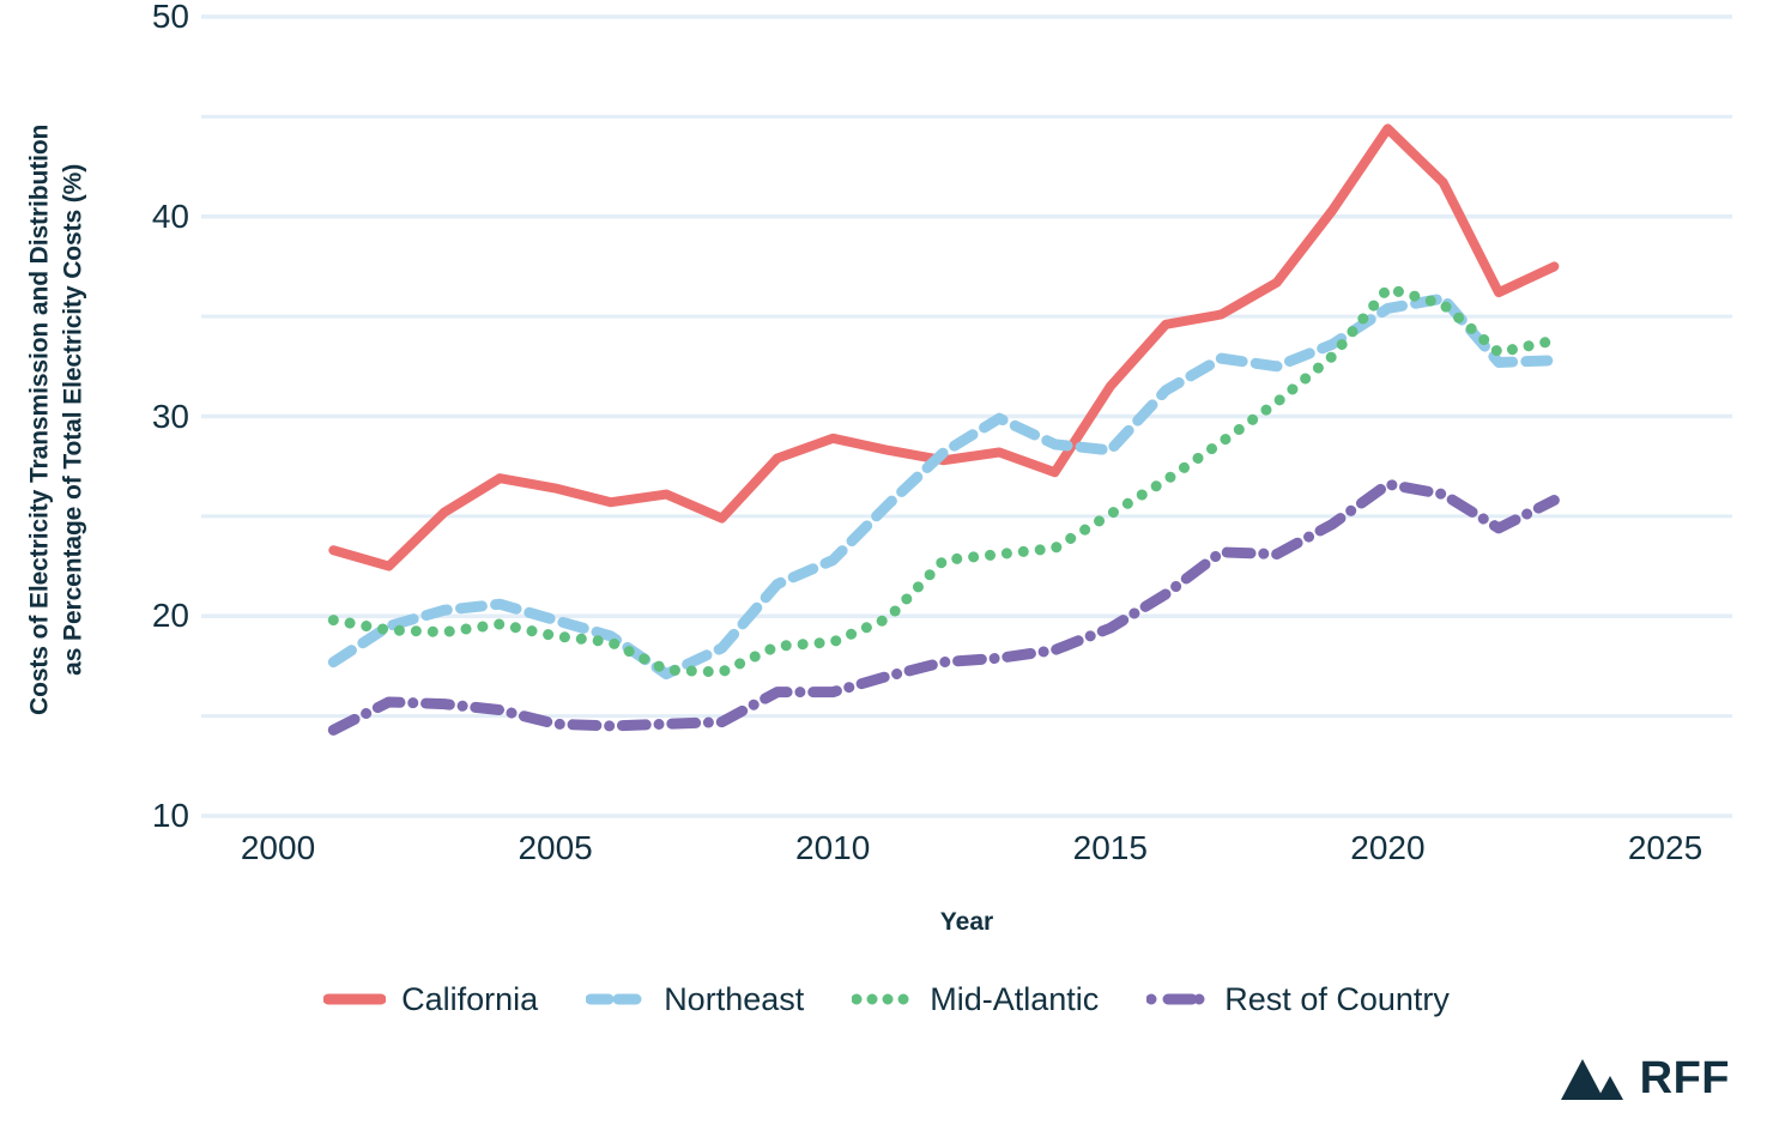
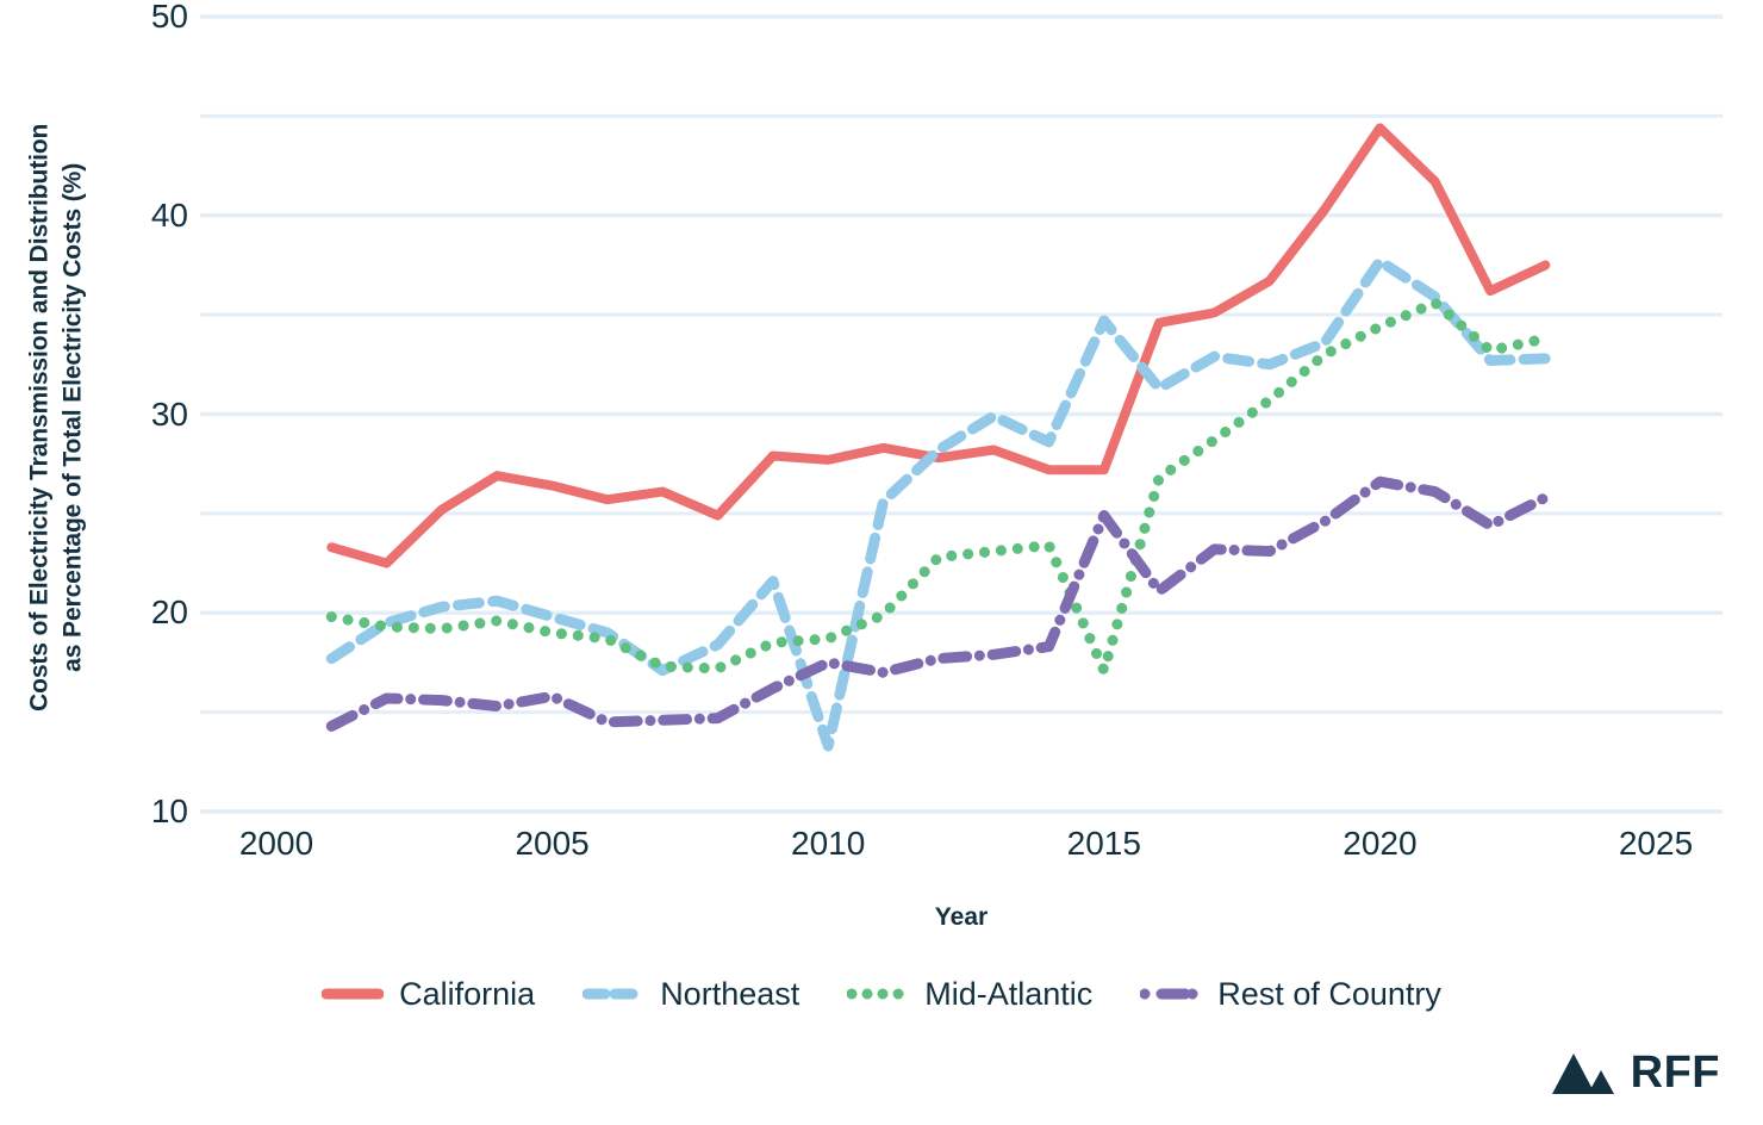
Rest of Country/2005: 14.6 -> 15.8
California/2010: 28.9 -> 27.7
Northeast/2010: 22.8 -> 13.3
Rest of Country/2010: 16.2 -> 17.5
California/2015: 31.5 -> 27.2
Northeast/2015: 28.3 -> 34.7
Mid-Atlantic/2015: 25.1 -> 17.1
Rest of Country/2015: 19.4 -> 24.9
Northeast/2020: 35.4 -> 37.7
Mid-Atlantic/2020: 36.4 -> 34.4
